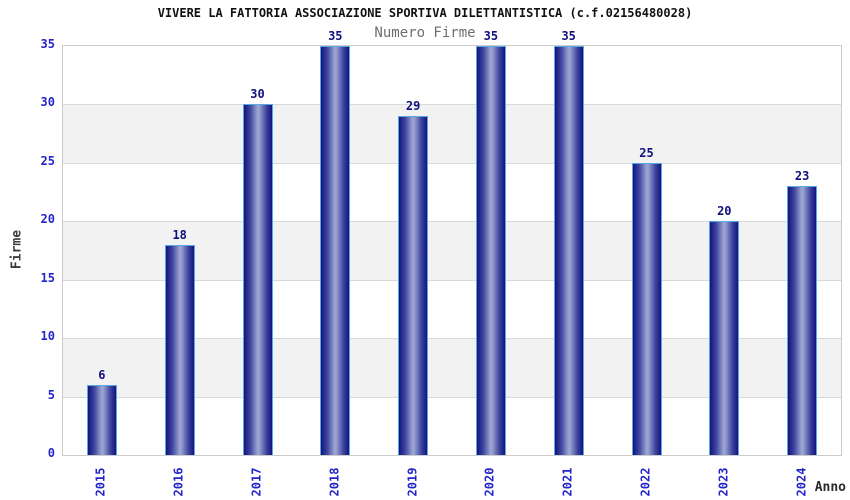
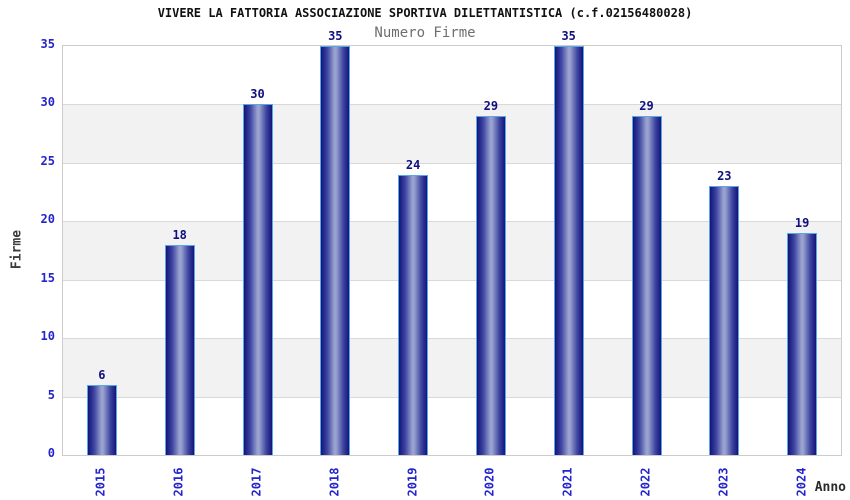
2019: 29 -> 24
2020: 35 -> 29
2022: 25 -> 29
2023: 20 -> 23
2024: 23 -> 19
